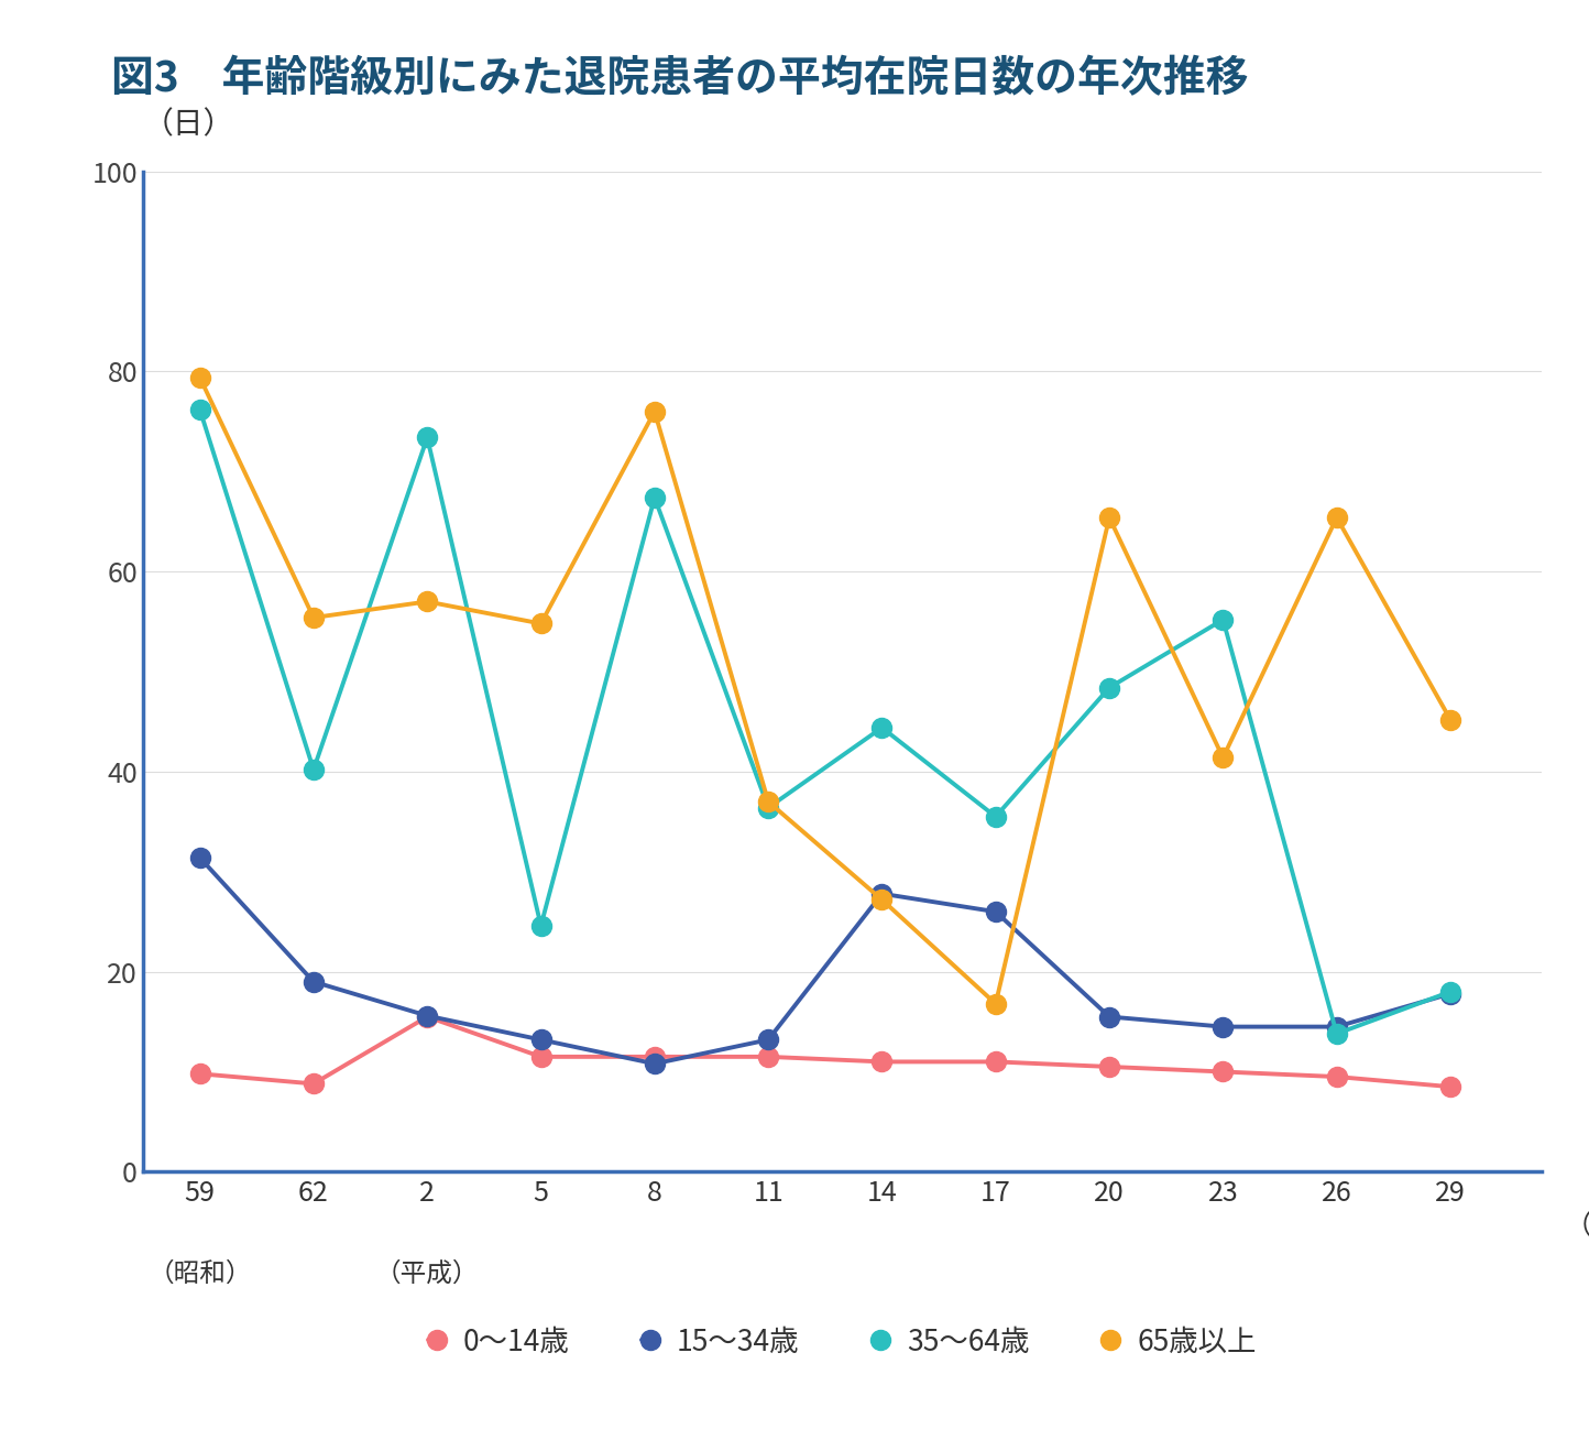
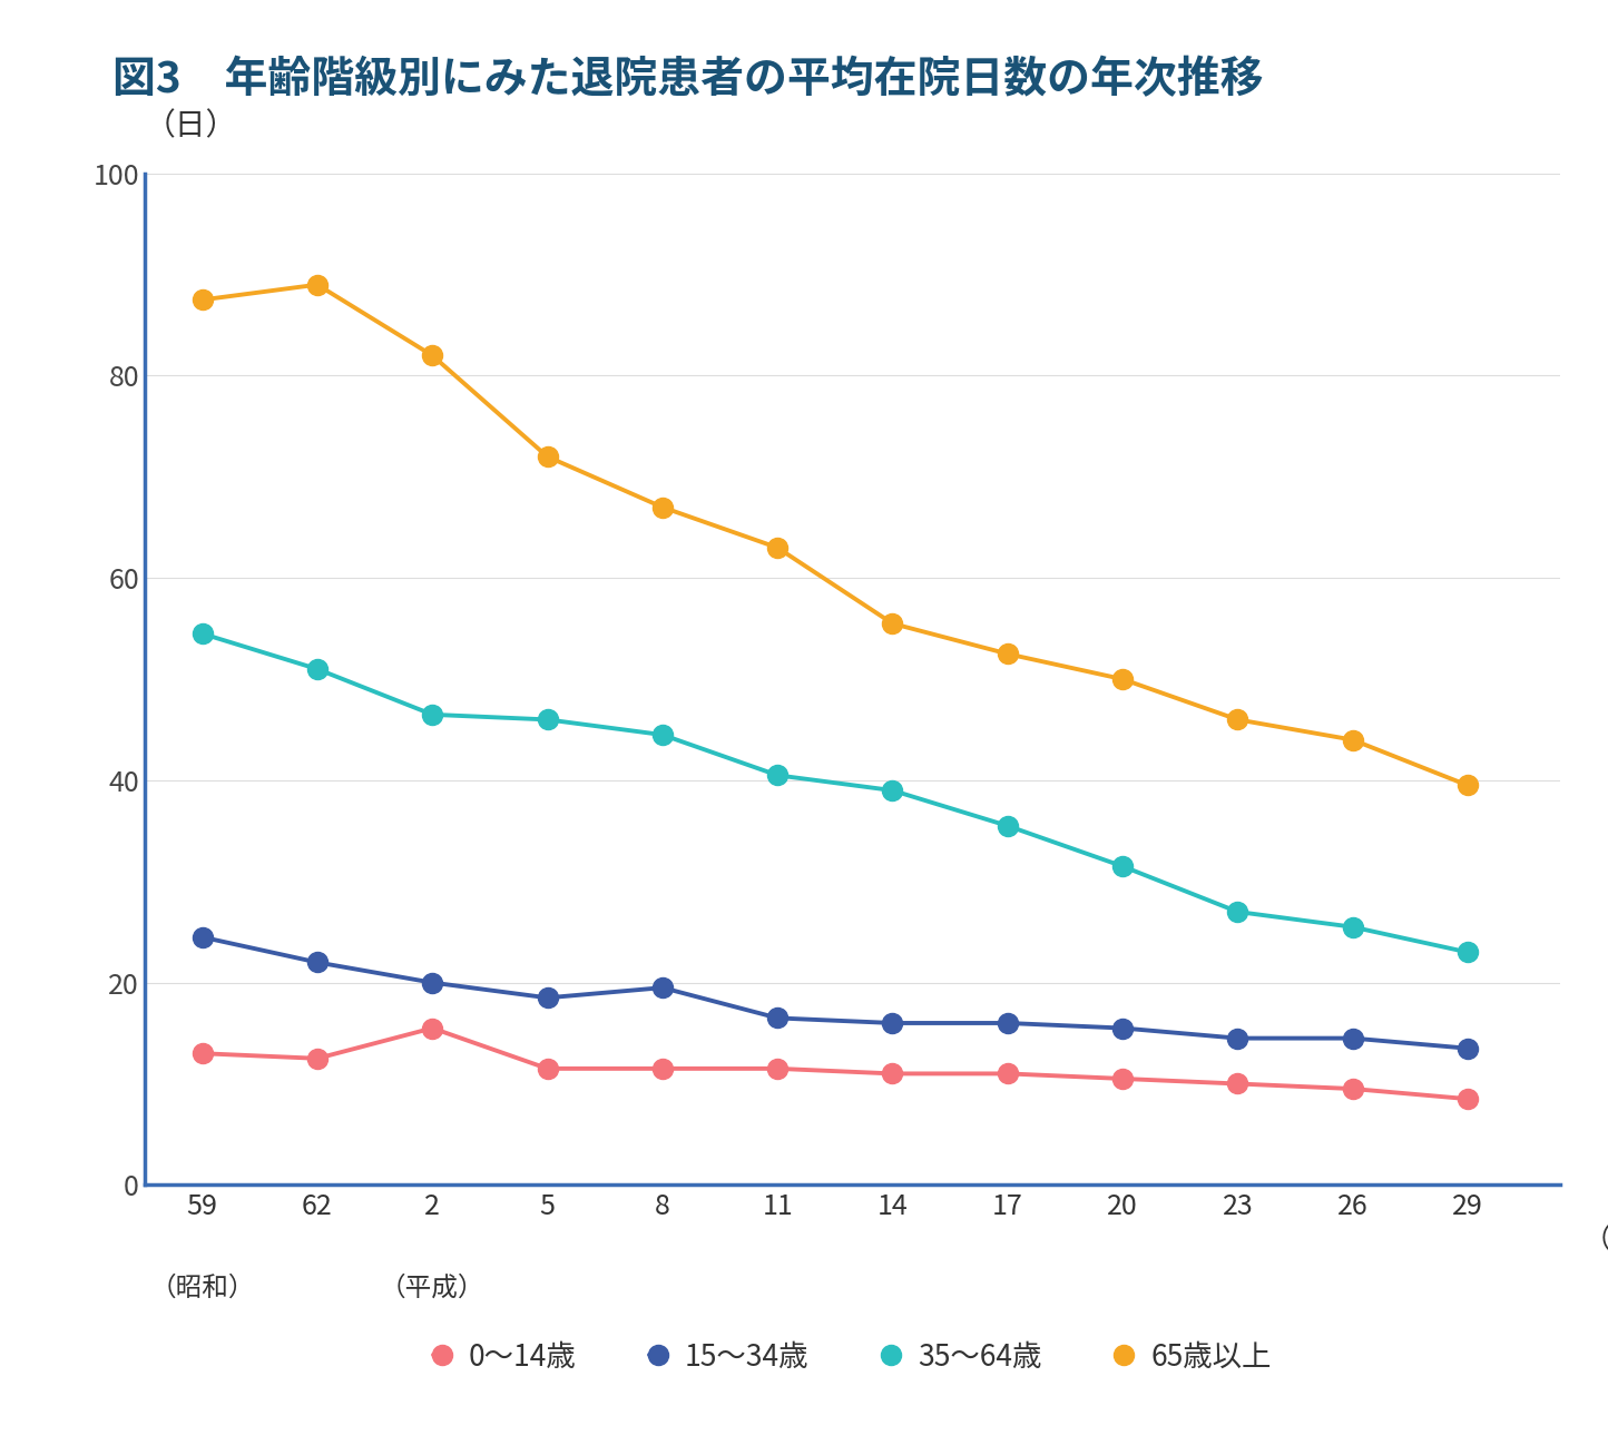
0～14歳/59: 9.8 -> 13.0
15～34歳/59: 31.4 -> 24.5
35～64歳/59: 76.2 -> 54.5
65歳以上/59: 79.4 -> 87.5
0～14歳/62: 8.8 -> 12.5
15～34歳/62: 19.0 -> 22.0
35～64歳/62: 40.2 -> 51.0
65歳以上/62: 55.4 -> 89.0
15～34歳/2: 15.6 -> 20.0
35～64歳/2: 73.4 -> 46.5
65歳以上/2: 57.0 -> 82.0
15～34歳/5: 13.2 -> 18.5
35～64歳/5: 24.6 -> 46.0
65歳以上/5: 54.8 -> 72.0
15～34歳/8: 10.8 -> 19.5
35～64歳/8: 67.4 -> 44.5
65歳以上/8: 76.0 -> 67.0
15～34歳/11: 13.2 -> 16.5
35～64歳/11: 36.4 -> 40.5
65歳以上/11: 37.0 -> 63.0
15～34歳/14: 27.8 -> 16.0
35～64歳/14: 44.4 -> 39.0
65歳以上/14: 27.2 -> 55.5
15～34歳/17: 26.0 -> 16.0
65歳以上/17: 16.8 -> 52.5
35～64歳/20: 48.4 -> 31.5
65歳以上/20: 65.4 -> 50.0
35～64歳/23: 55.2 -> 27.0
65歳以上/23: 41.4 -> 46.0
35～64歳/26: 13.8 -> 25.5
65歳以上/26: 65.4 -> 44.0
15～34歳/29: 17.8 -> 13.5
35～64歳/29: 18.0 -> 23.0
65歳以上/29: 45.2 -> 39.5
